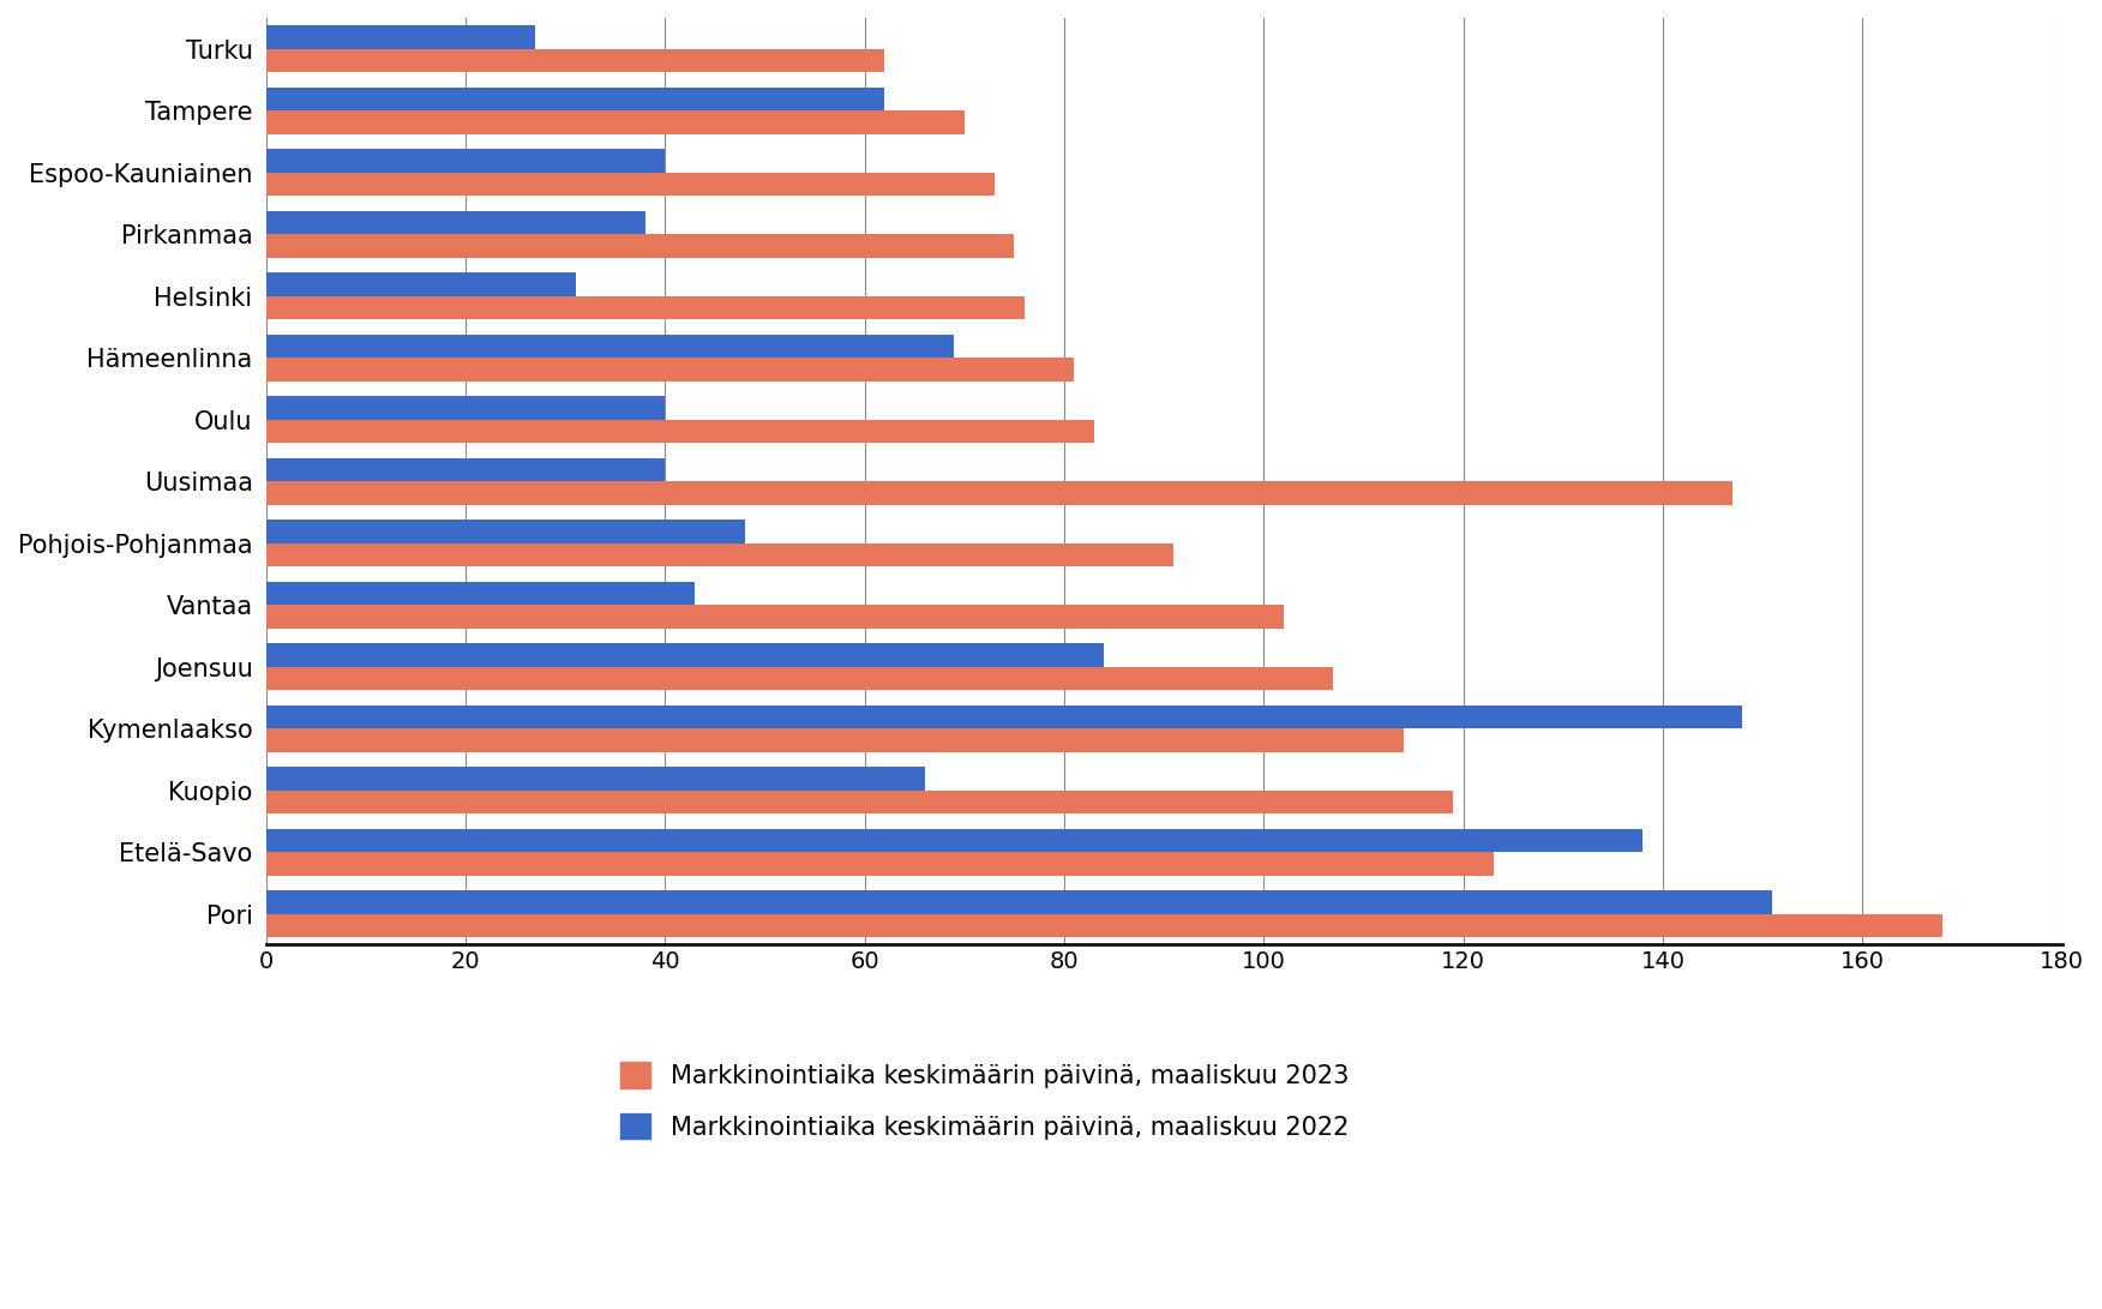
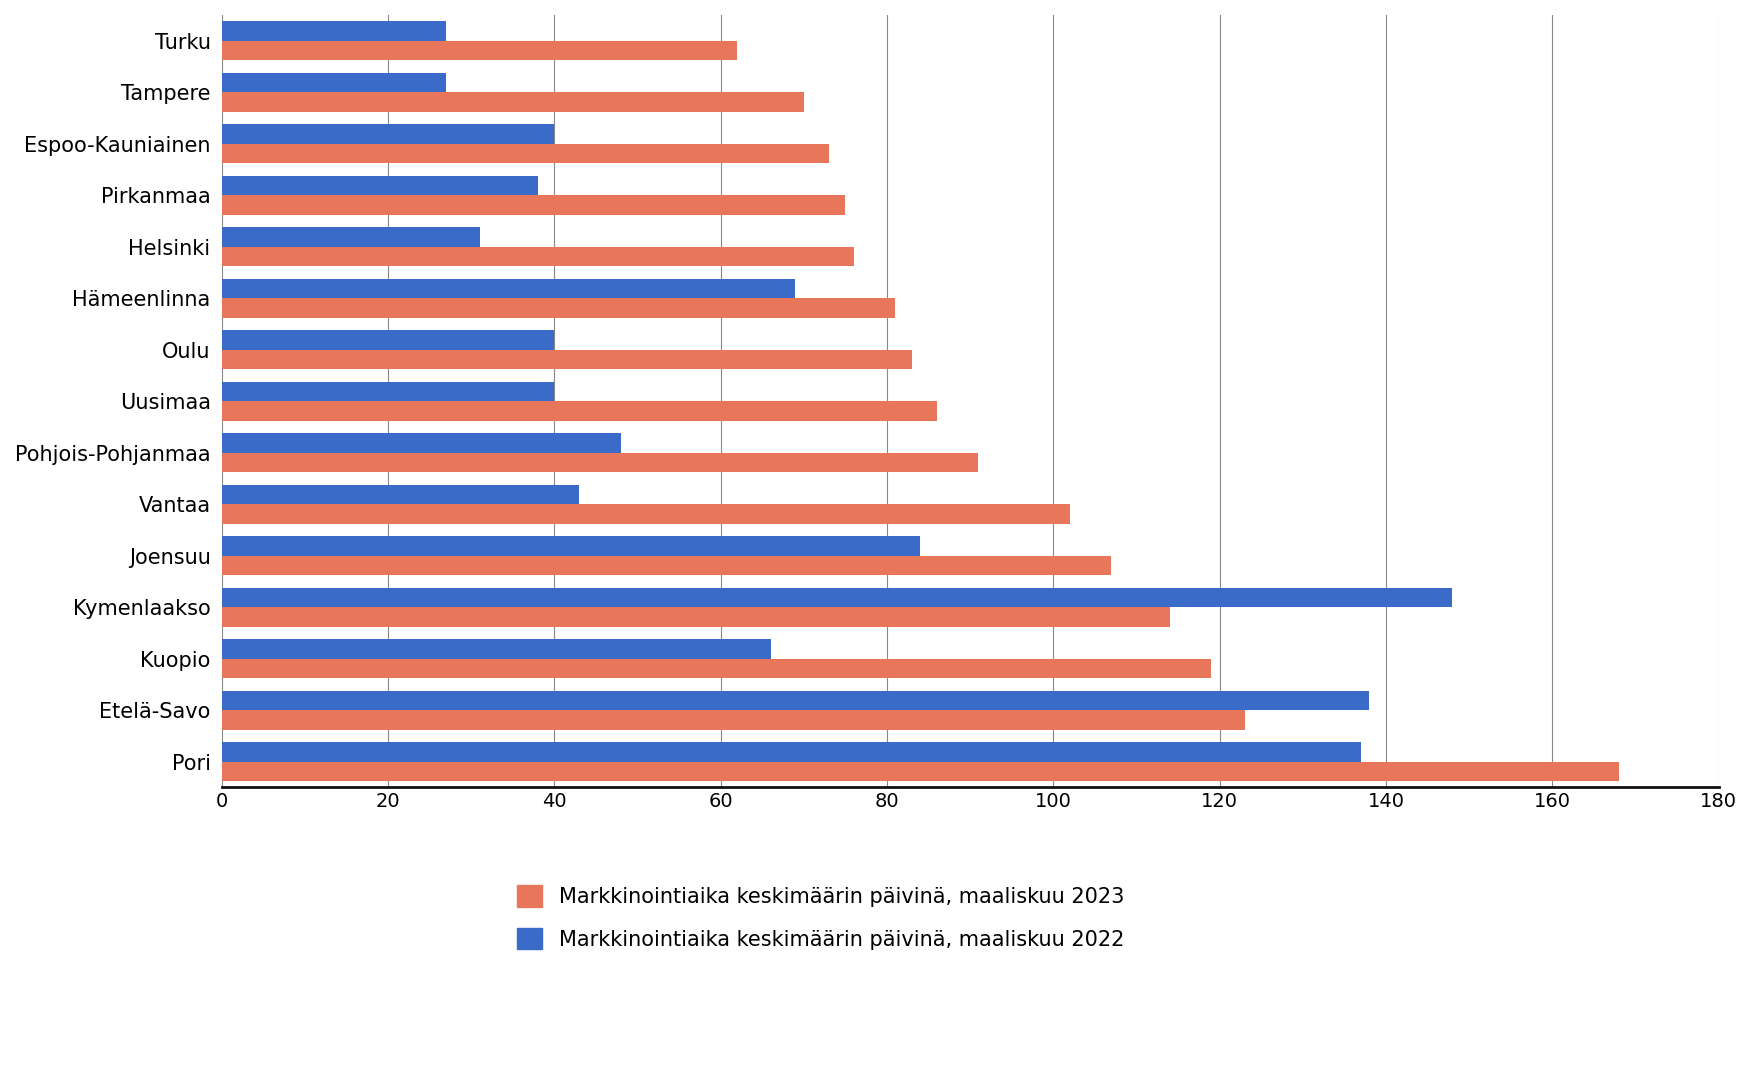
Markkinointiaika keskimäärin päivinä, maaliskuu 2022/Tampere: 62 -> 27
Markkinointiaika keskimäärin päivinä, maaliskuu 2023/Uusimaa: 147 -> 86
Markkinointiaika keskimäärin päivinä, maaliskuu 2022/Pori: 151 -> 137
